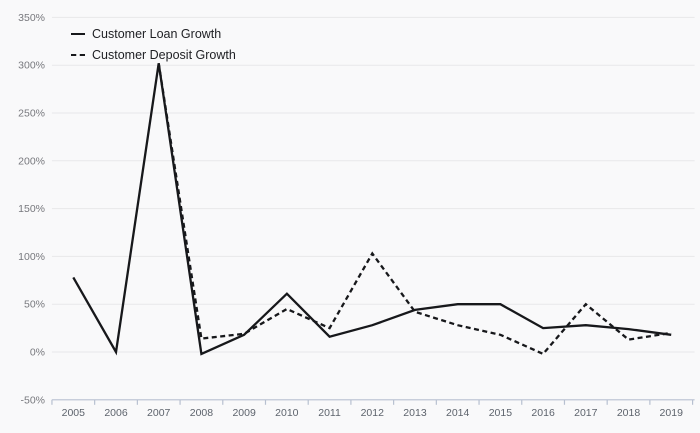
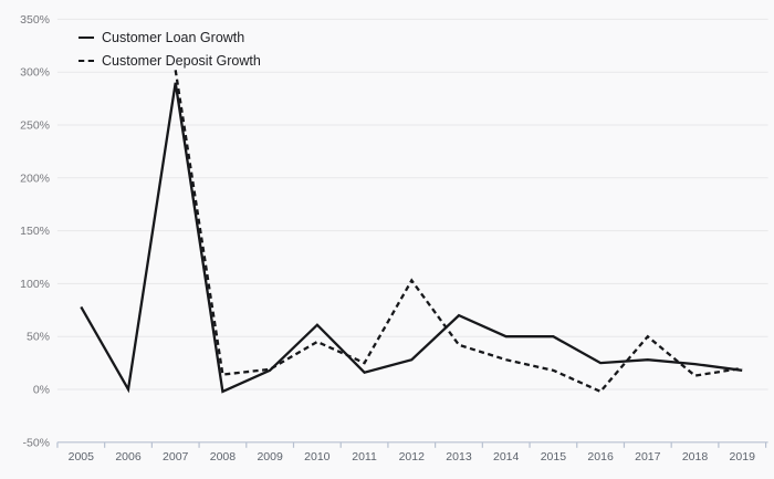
Customer Loan Growth/2007: 300% -> 290%
Customer Loan Growth/2013: 40% -> 70%
